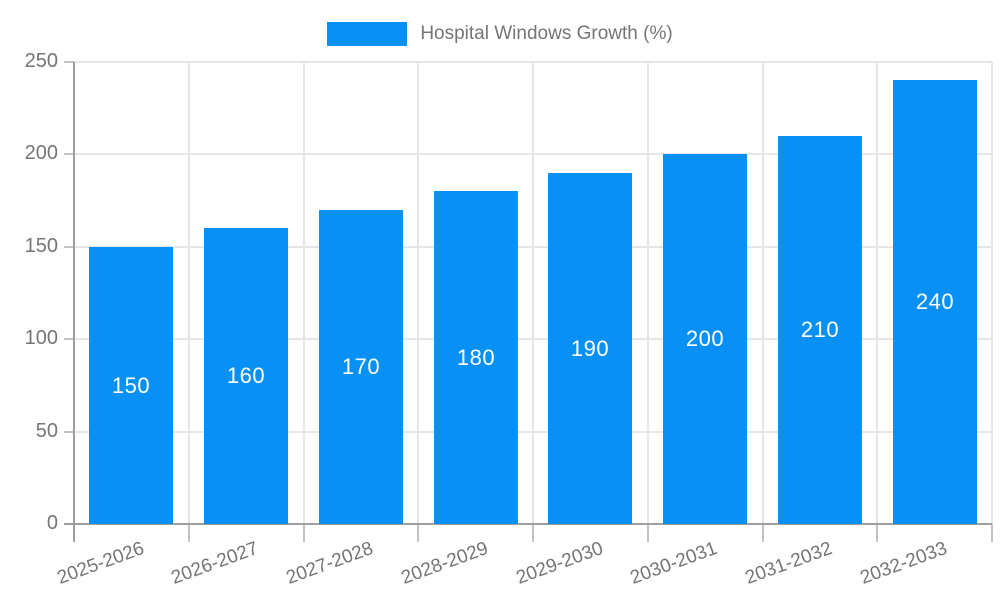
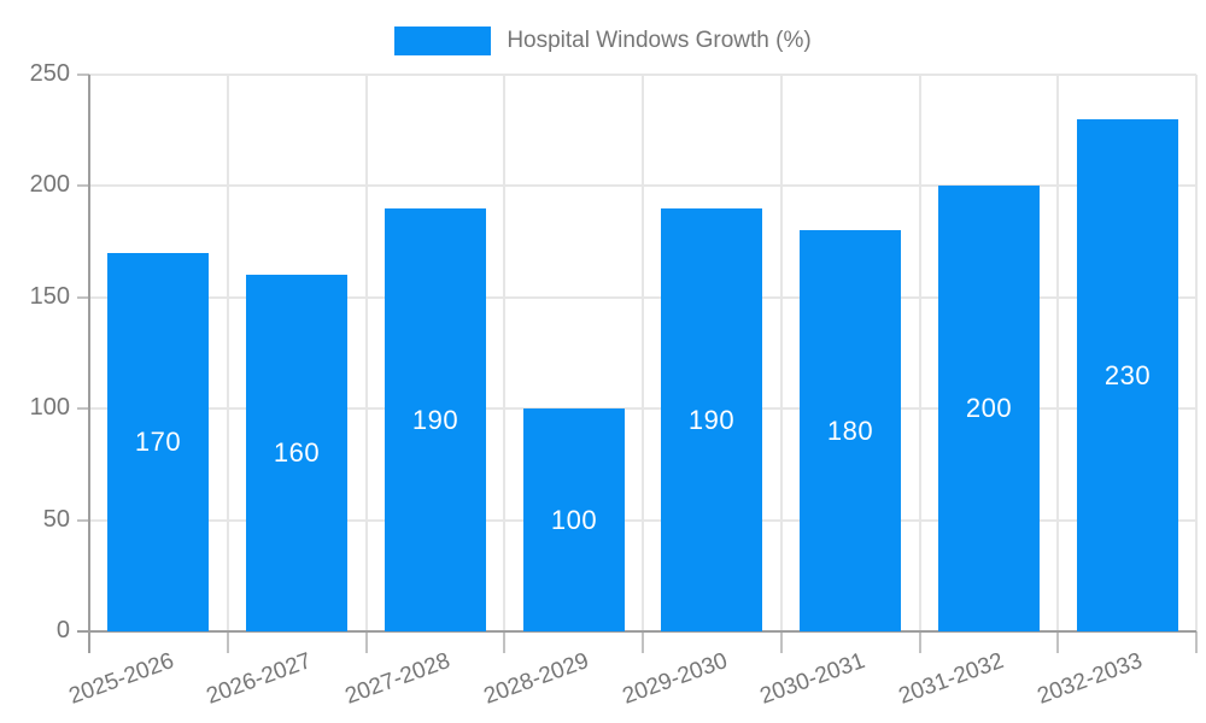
2025-2026: 150 -> 170
2027-2028: 170 -> 190
2028-2029: 180 -> 100
2030-2031: 200 -> 180
2031-2032: 210 -> 200
2032-2033: 240 -> 230
